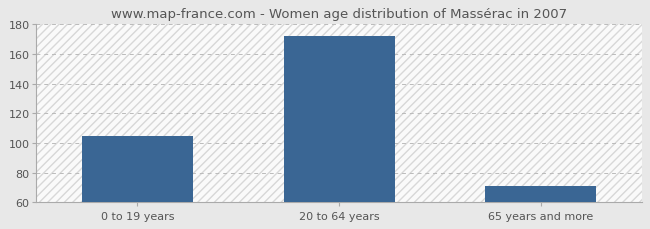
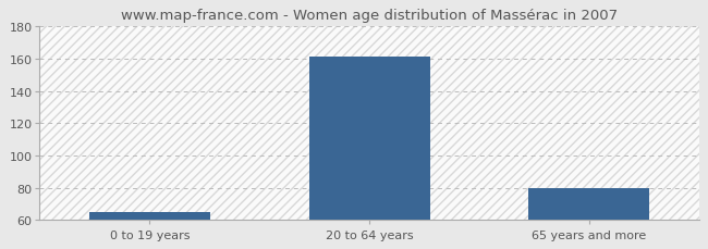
0 to 19 years: 105 -> 65
20 to 64 years: 172 -> 161
65 years and more: 71 -> 80
